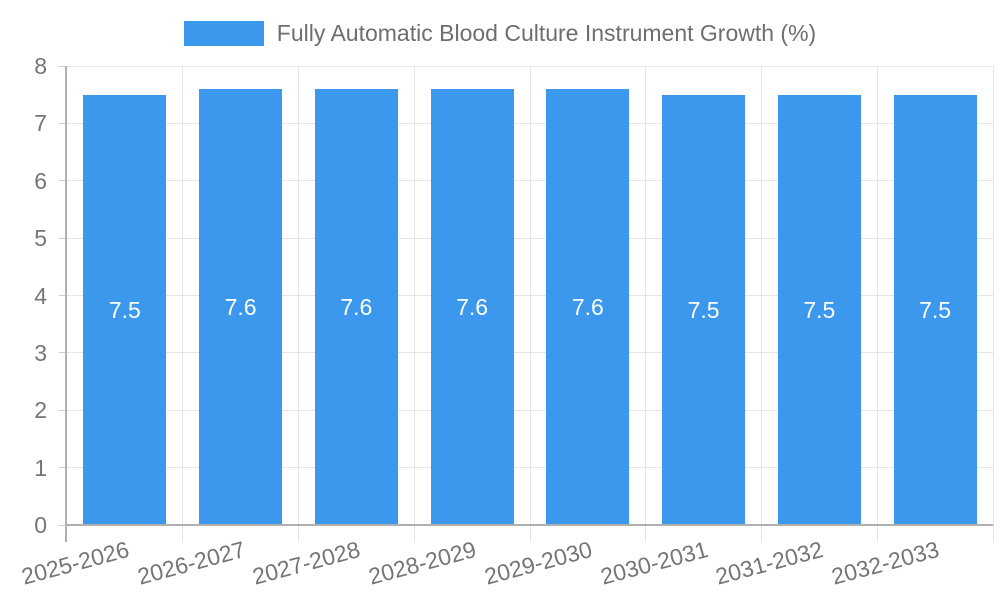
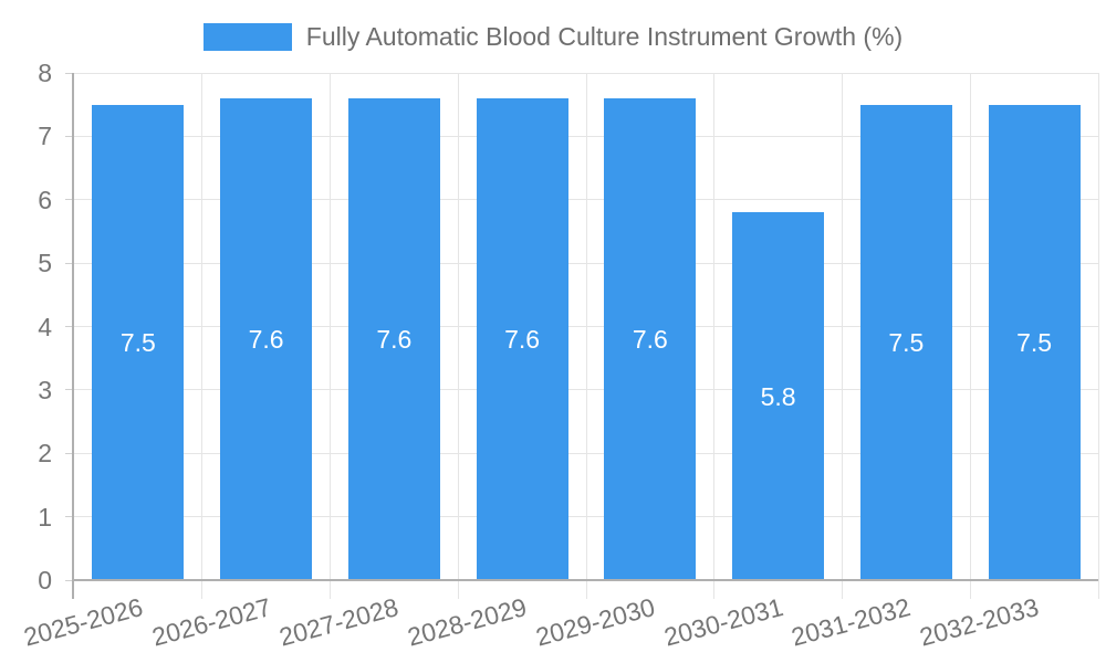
2030-2031: 7.5 -> 5.8
